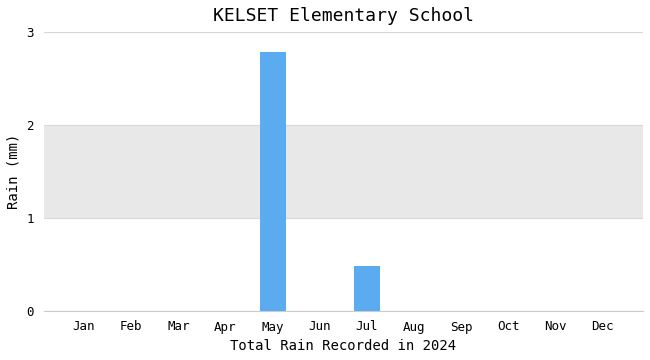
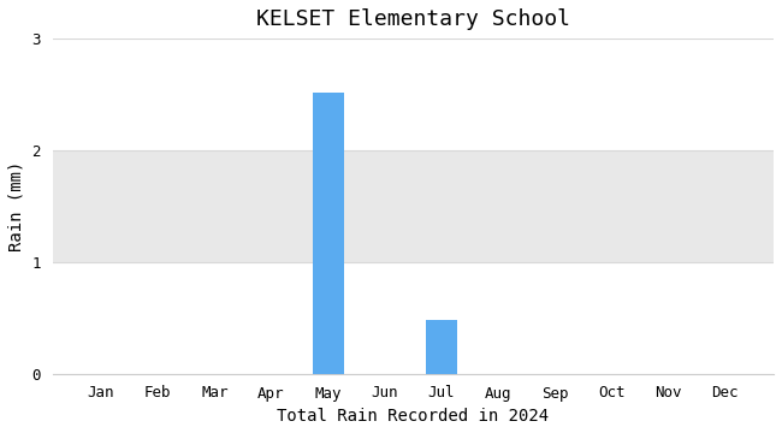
May: 2.78 -> 2.52
